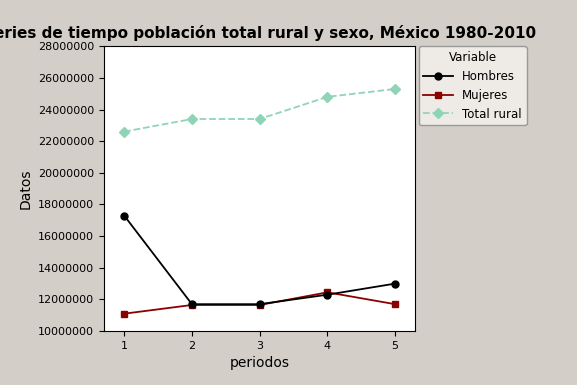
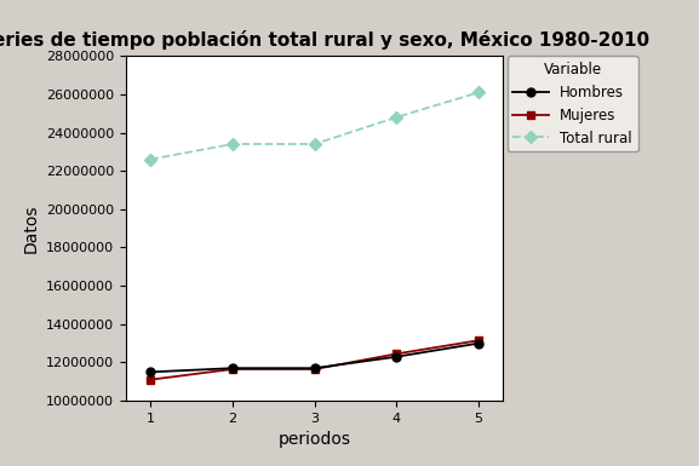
Hombres/1: 17300000 -> 11500000
Mujeres/5: 11700000 -> 13200000
Total rural/5: 25300000 -> 26100000
